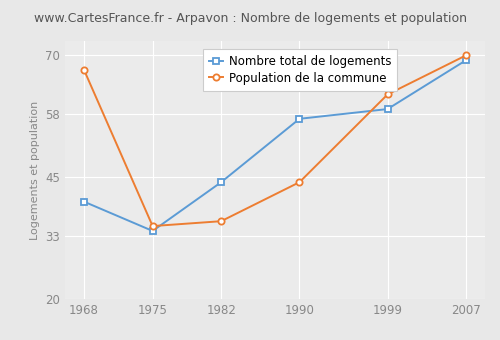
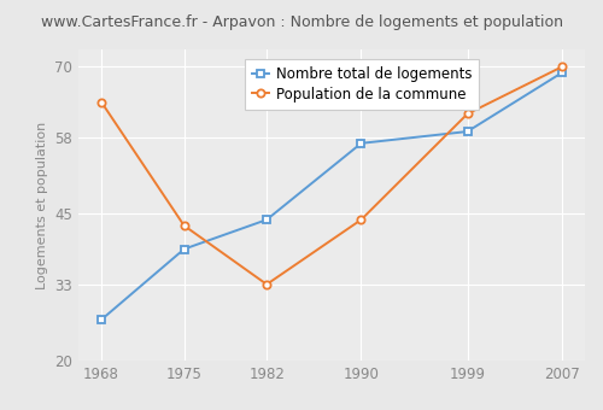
Nombre total de logements/1968: 40 -> 27
Population de la commune/1968: 67 -> 64
Nombre total de logements/1975: 34 -> 39
Population de la commune/1975: 35 -> 43
Population de la commune/1982: 36 -> 33
